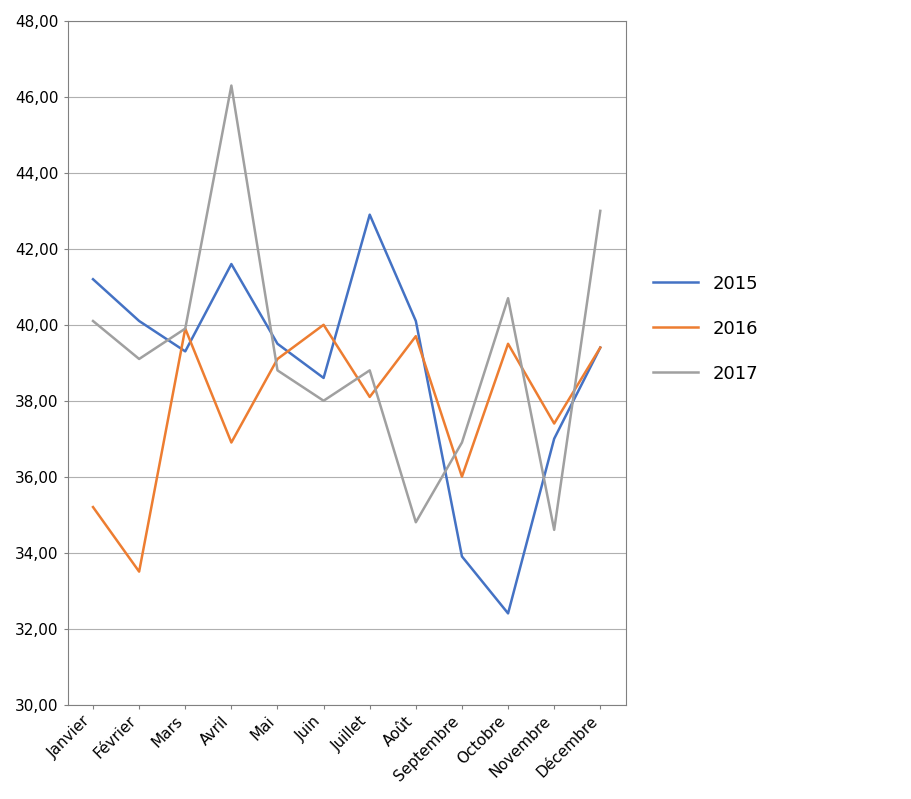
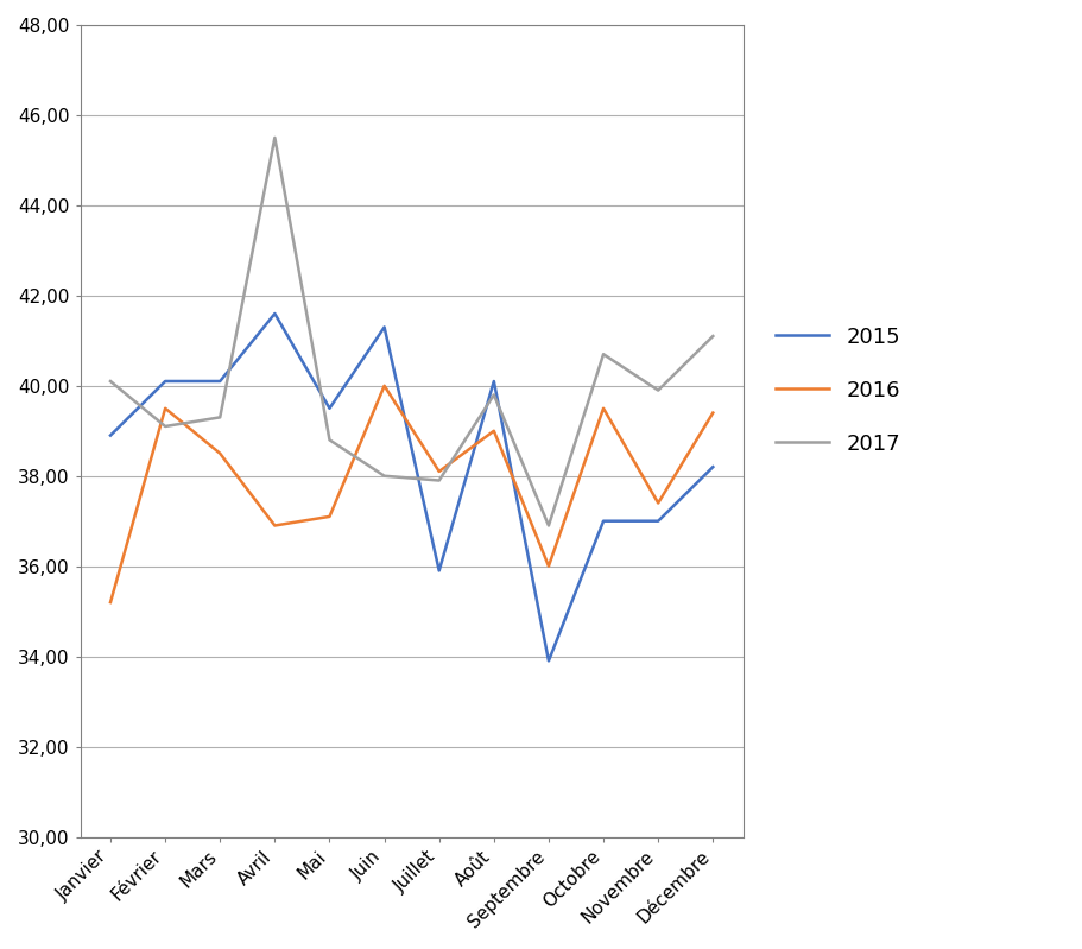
2015/Janvier: 41,2 -> 38,9
2016/Février: 33,5 -> 39,5
2015/Mars: 39,3 -> 40,1
2016/Mars: 39,9 -> 38,5
2017/Mars: 39,9 -> 39,3
2017/Avril: 46,3 -> 45,5
2016/Mai: 39,1 -> 37,1
2015/Juin: 38,6 -> 41,3
2015/Juillet: 42,9 -> 35,9
2017/Juillet: 38,8 -> 37,9
2016/Août: 39,7 -> 39,0
2017/Août: 34,8 -> 39,8
2015/Octobre: 32,4 -> 37,0
2017/Novembre: 34,6 -> 39,9
2015/Décembre: 39,4 -> 38,2
2017/Décembre: 43,0 -> 41,1
